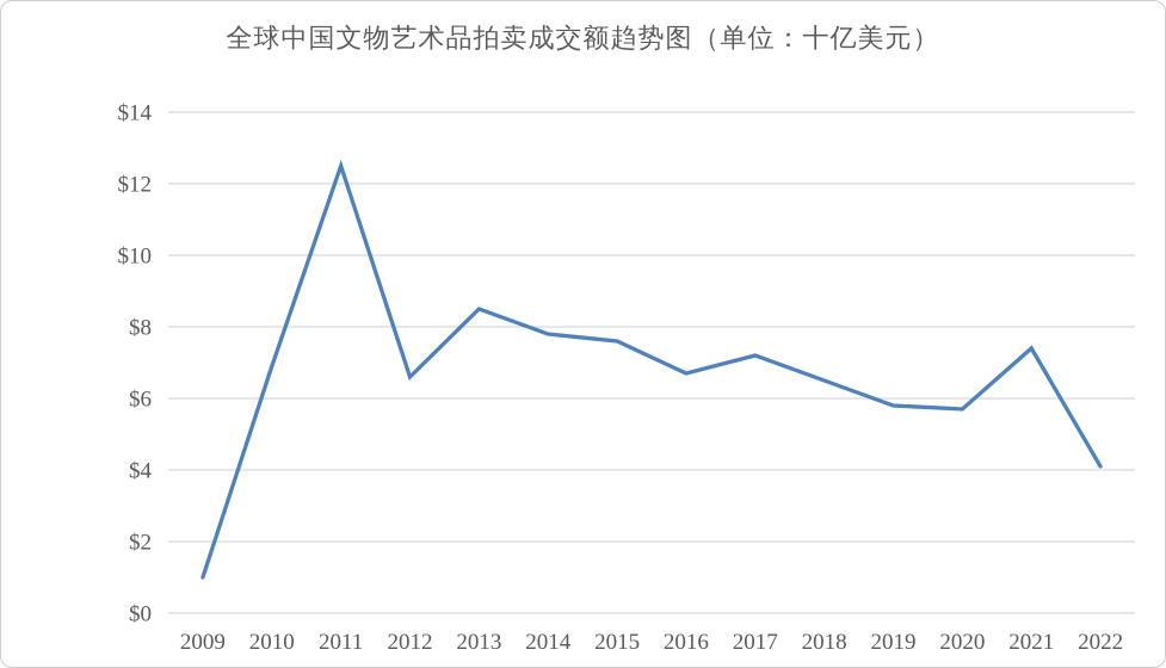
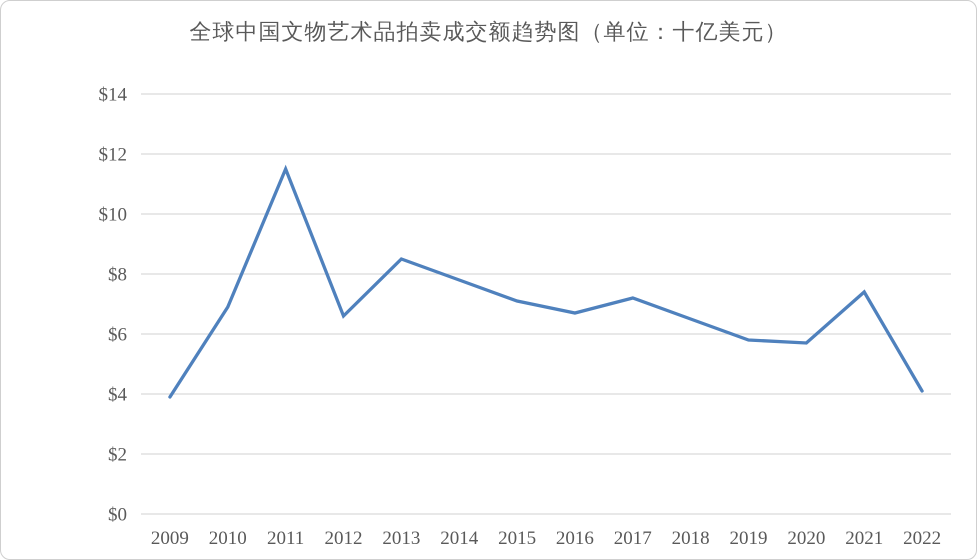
2009: $1.0 -> $3.9
2011: $12.5 -> $11.5
2015: $7.6 -> $7.1
